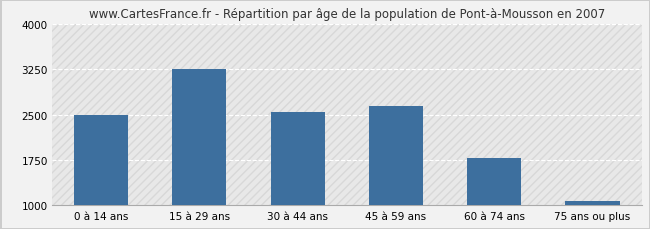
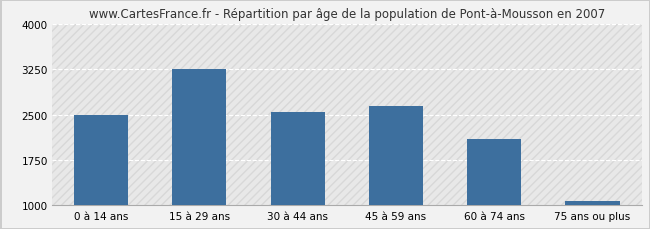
60 à 74 ans: 1780 -> 2100
